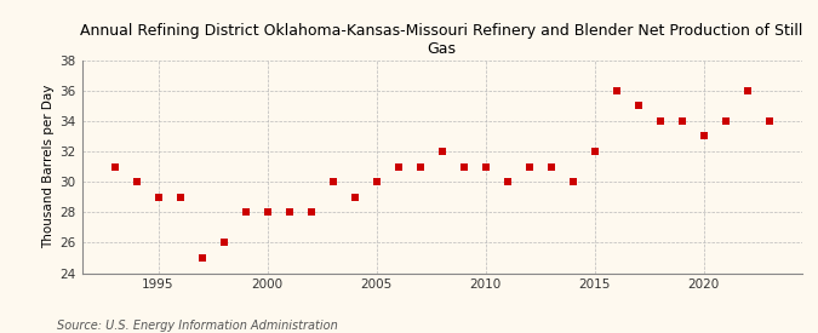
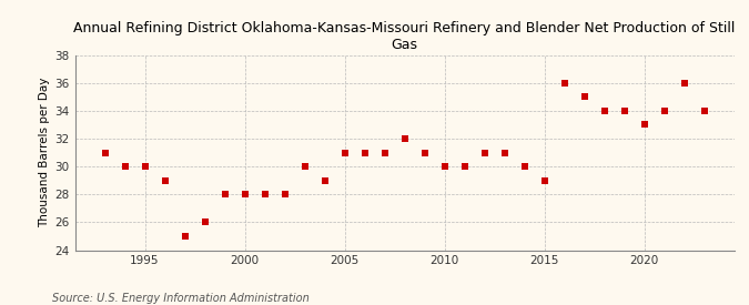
1995: 29 -> 30
2005: 30 -> 31
2010: 31 -> 30
2015: 32 -> 29
